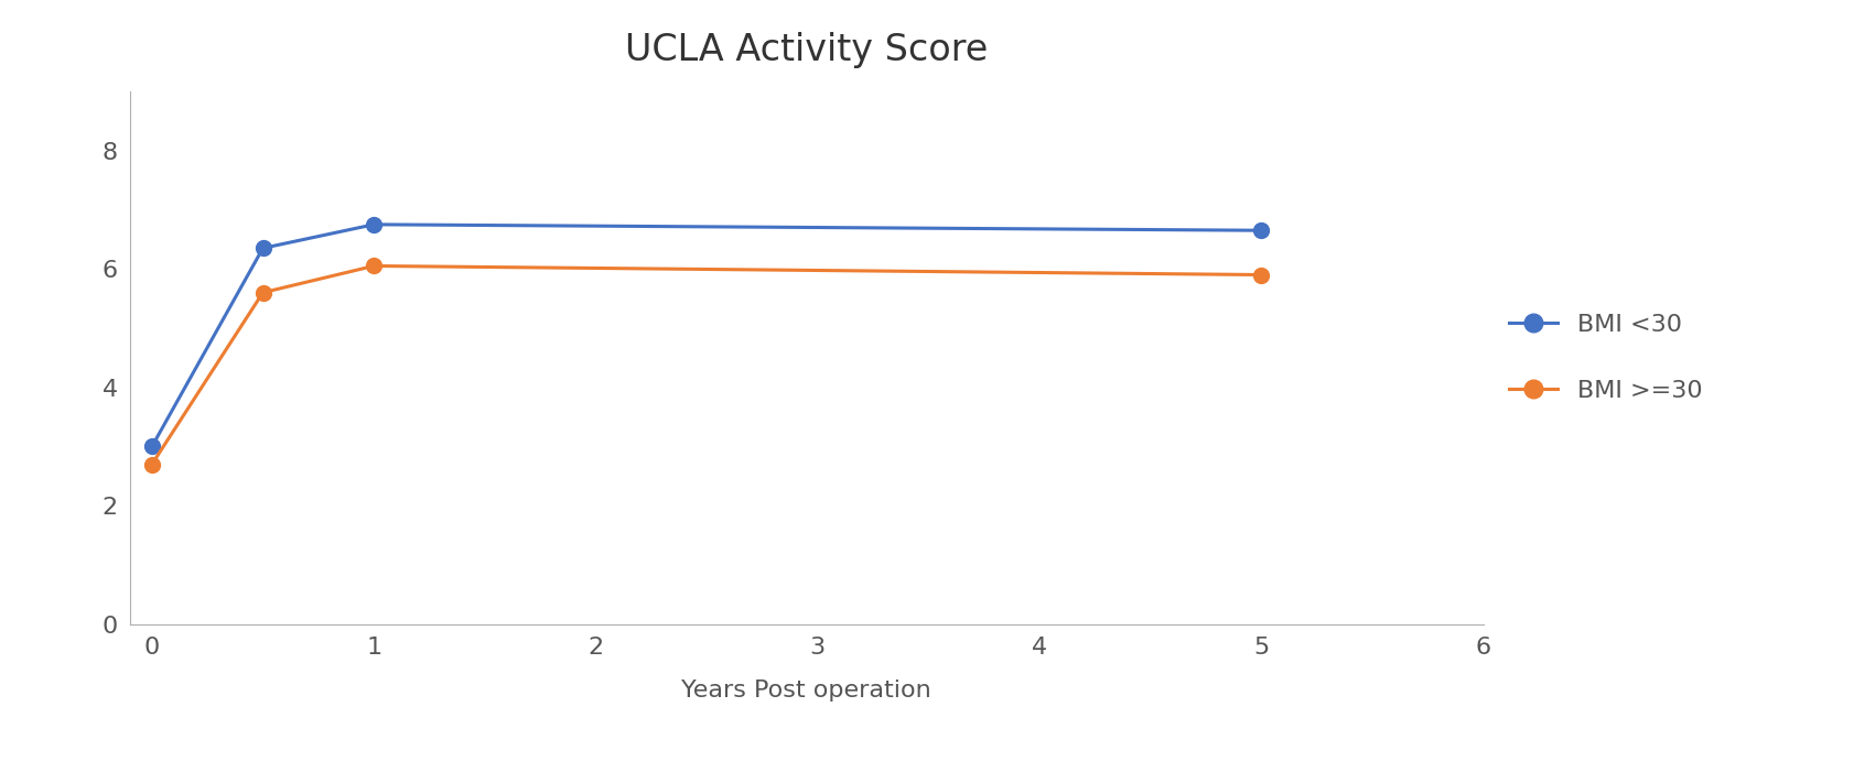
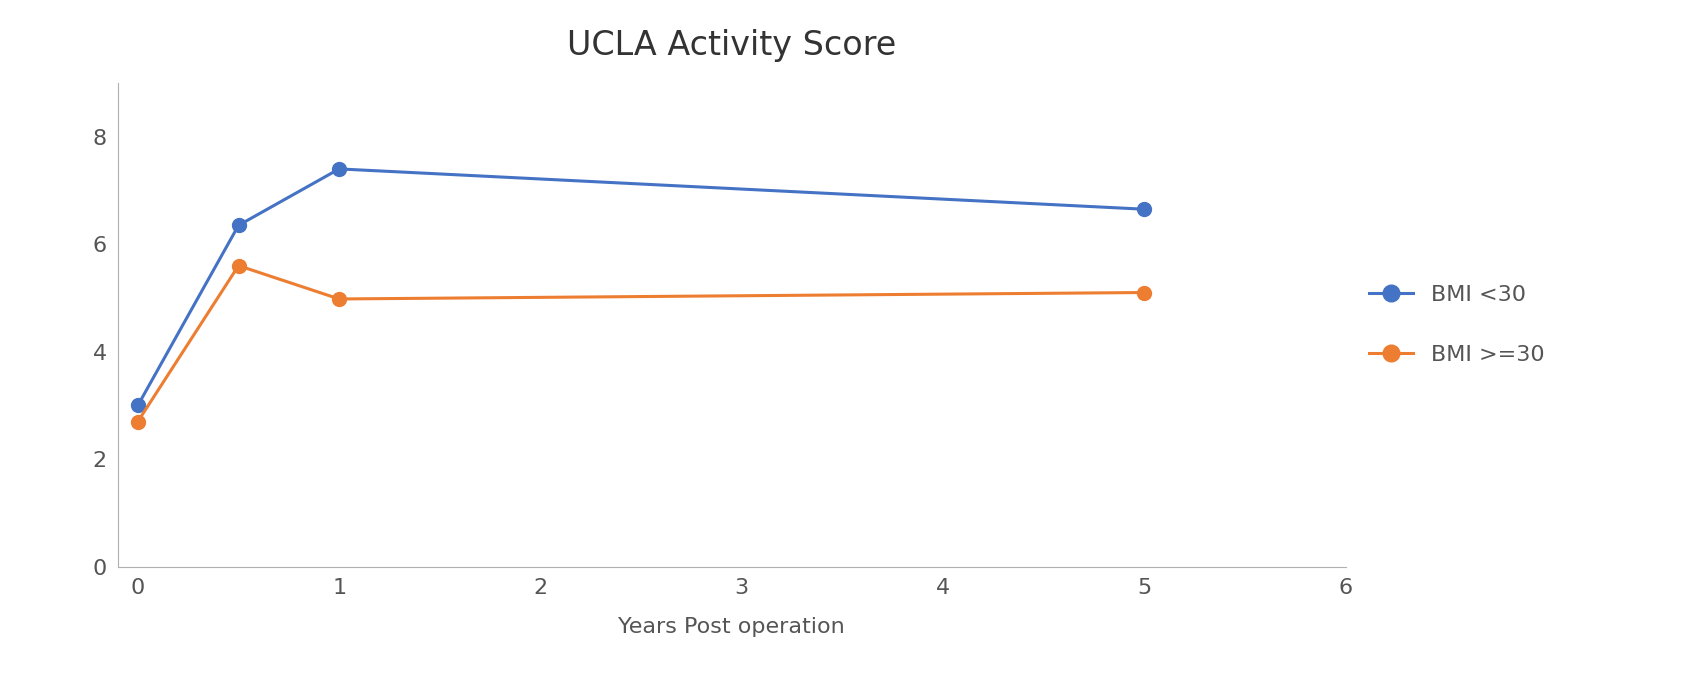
BMI <30/1: 6.75 -> 7.40
BMI >=30/1: 6.05 -> 4.98
BMI >=30/5: 5.90 -> 5.10
